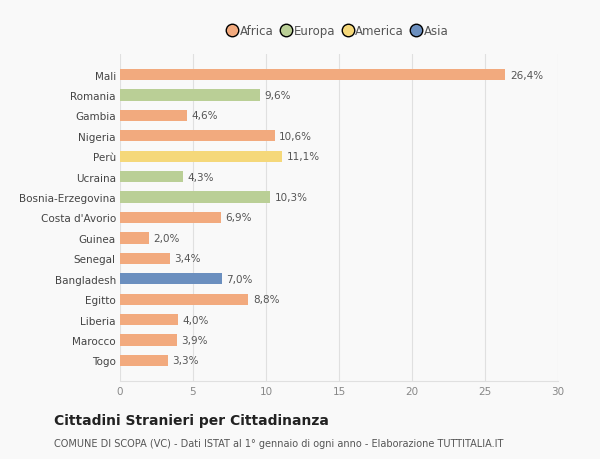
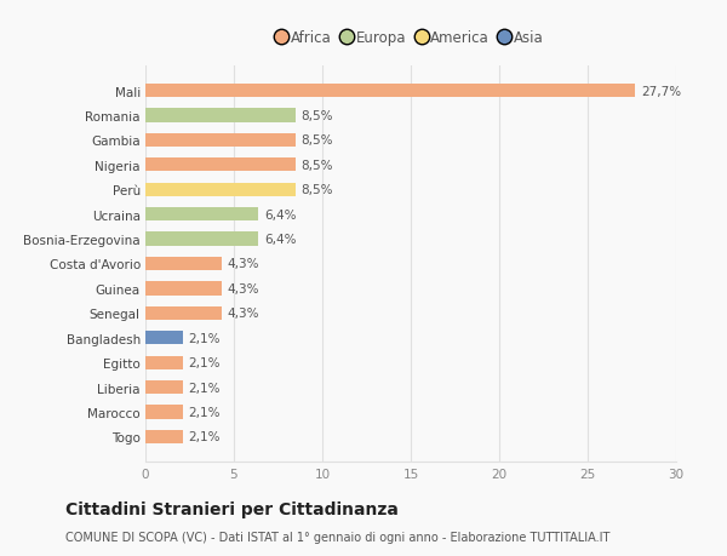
Mali: 26,4% -> 27,7%
Romania: 9,6% -> 8,5%
Gambia: 4,6% -> 8,5%
Nigeria: 10,6% -> 8,5%
Perù: 11,1% -> 8,5%
Ucraina: 4,3% -> 6,4%
Bosnia-Erzegovina: 10,3% -> 6,4%
Costa d'Avorio: 6,9% -> 4,3%
Guinea: 2,0% -> 4,3%
Senegal: 3,4% -> 4,3%
Bangladesh: 7,0% -> 2,1%
Egitto: 8,8% -> 2,1%
Liberia: 4,0% -> 2,1%
Marocco: 3,9% -> 2,1%
Togo: 3,3% -> 2,1%
